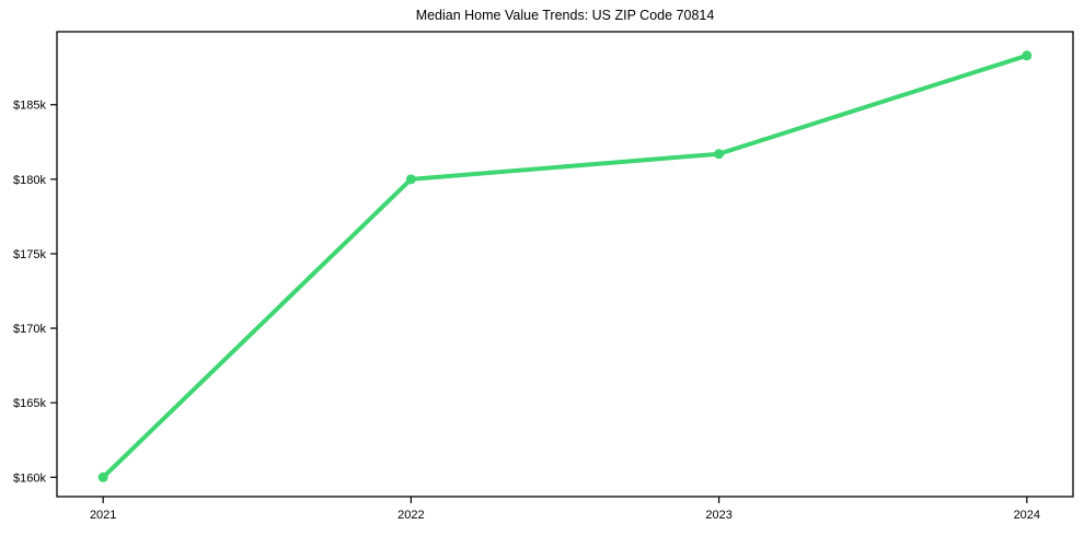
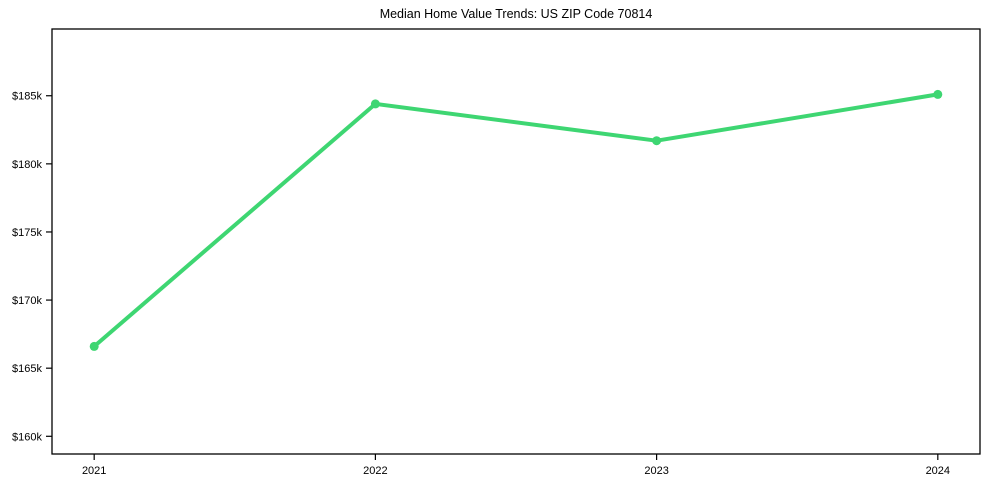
2021: $160.0k -> $166.6k
2022: $180.0k -> $184.4k
2024: $188.3k -> $185.1k
